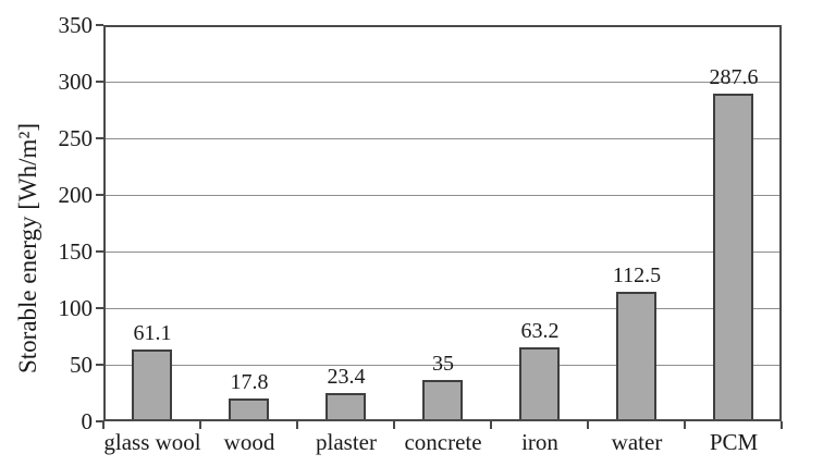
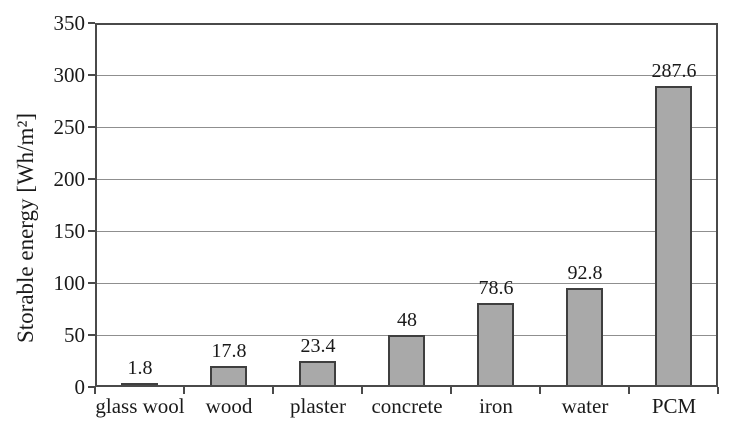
glass wool: 61.1 -> 1.8
concrete: 35 -> 48
iron: 63.2 -> 78.6
water: 112.5 -> 92.8
